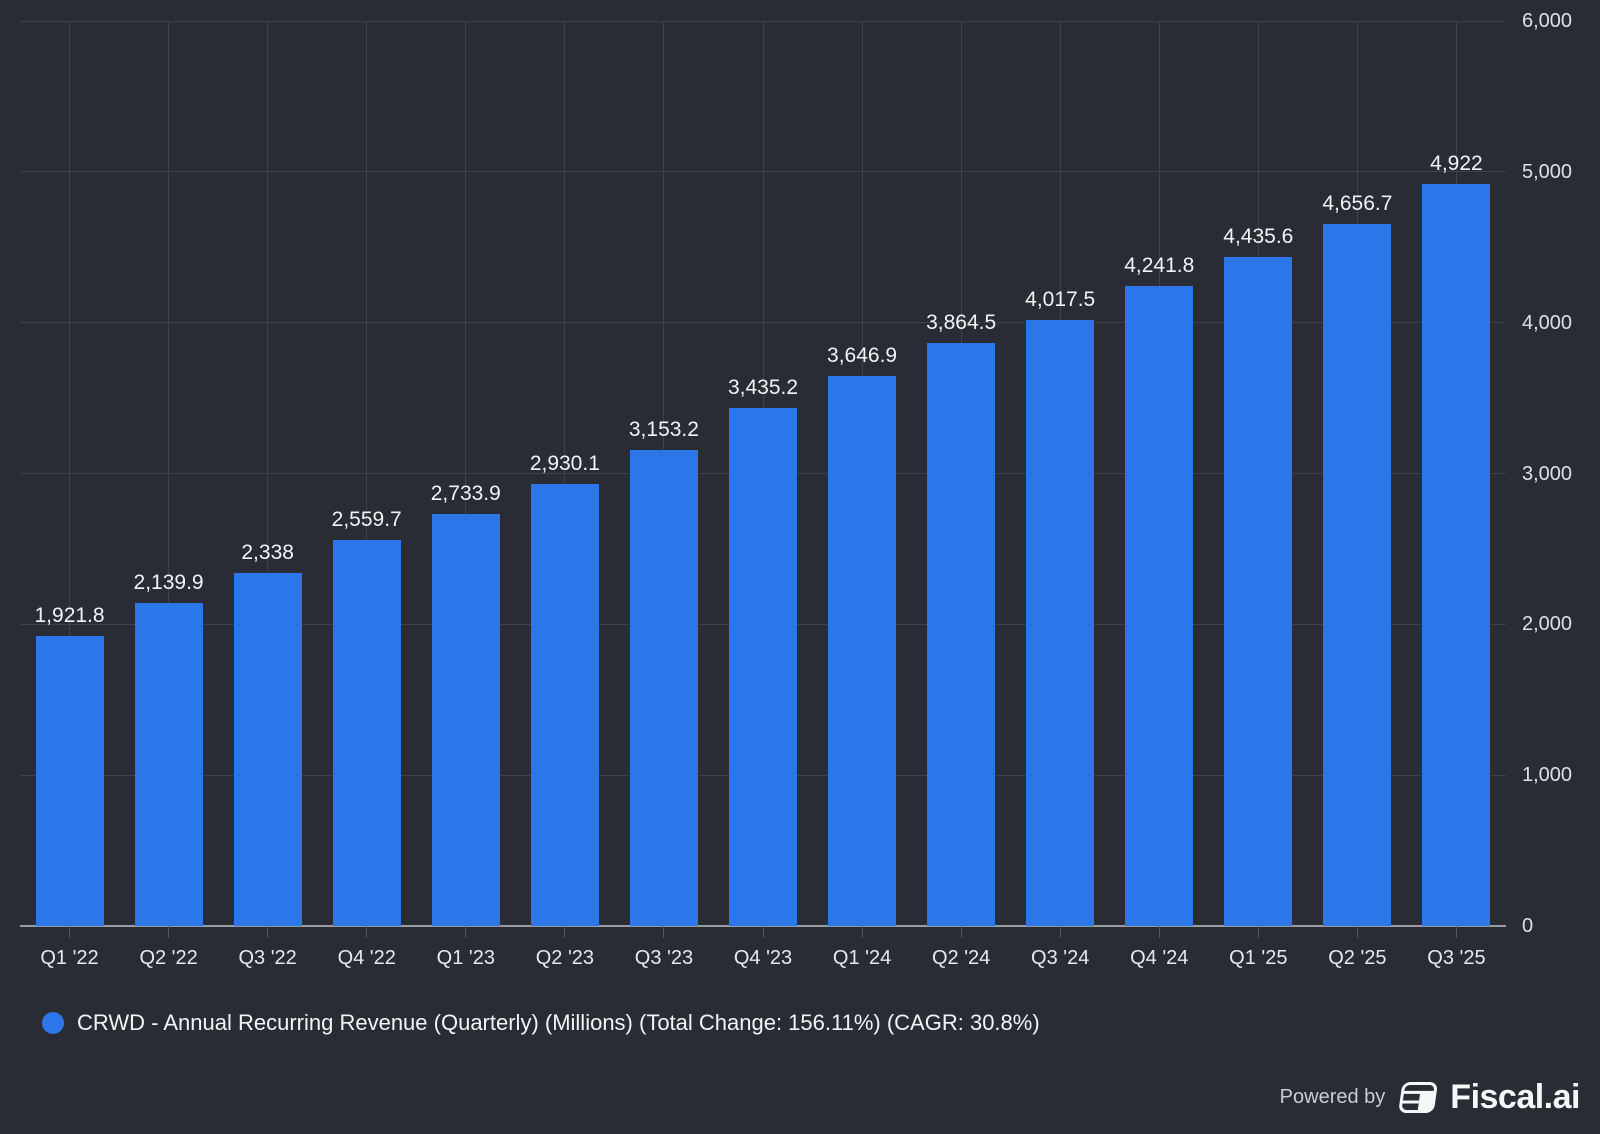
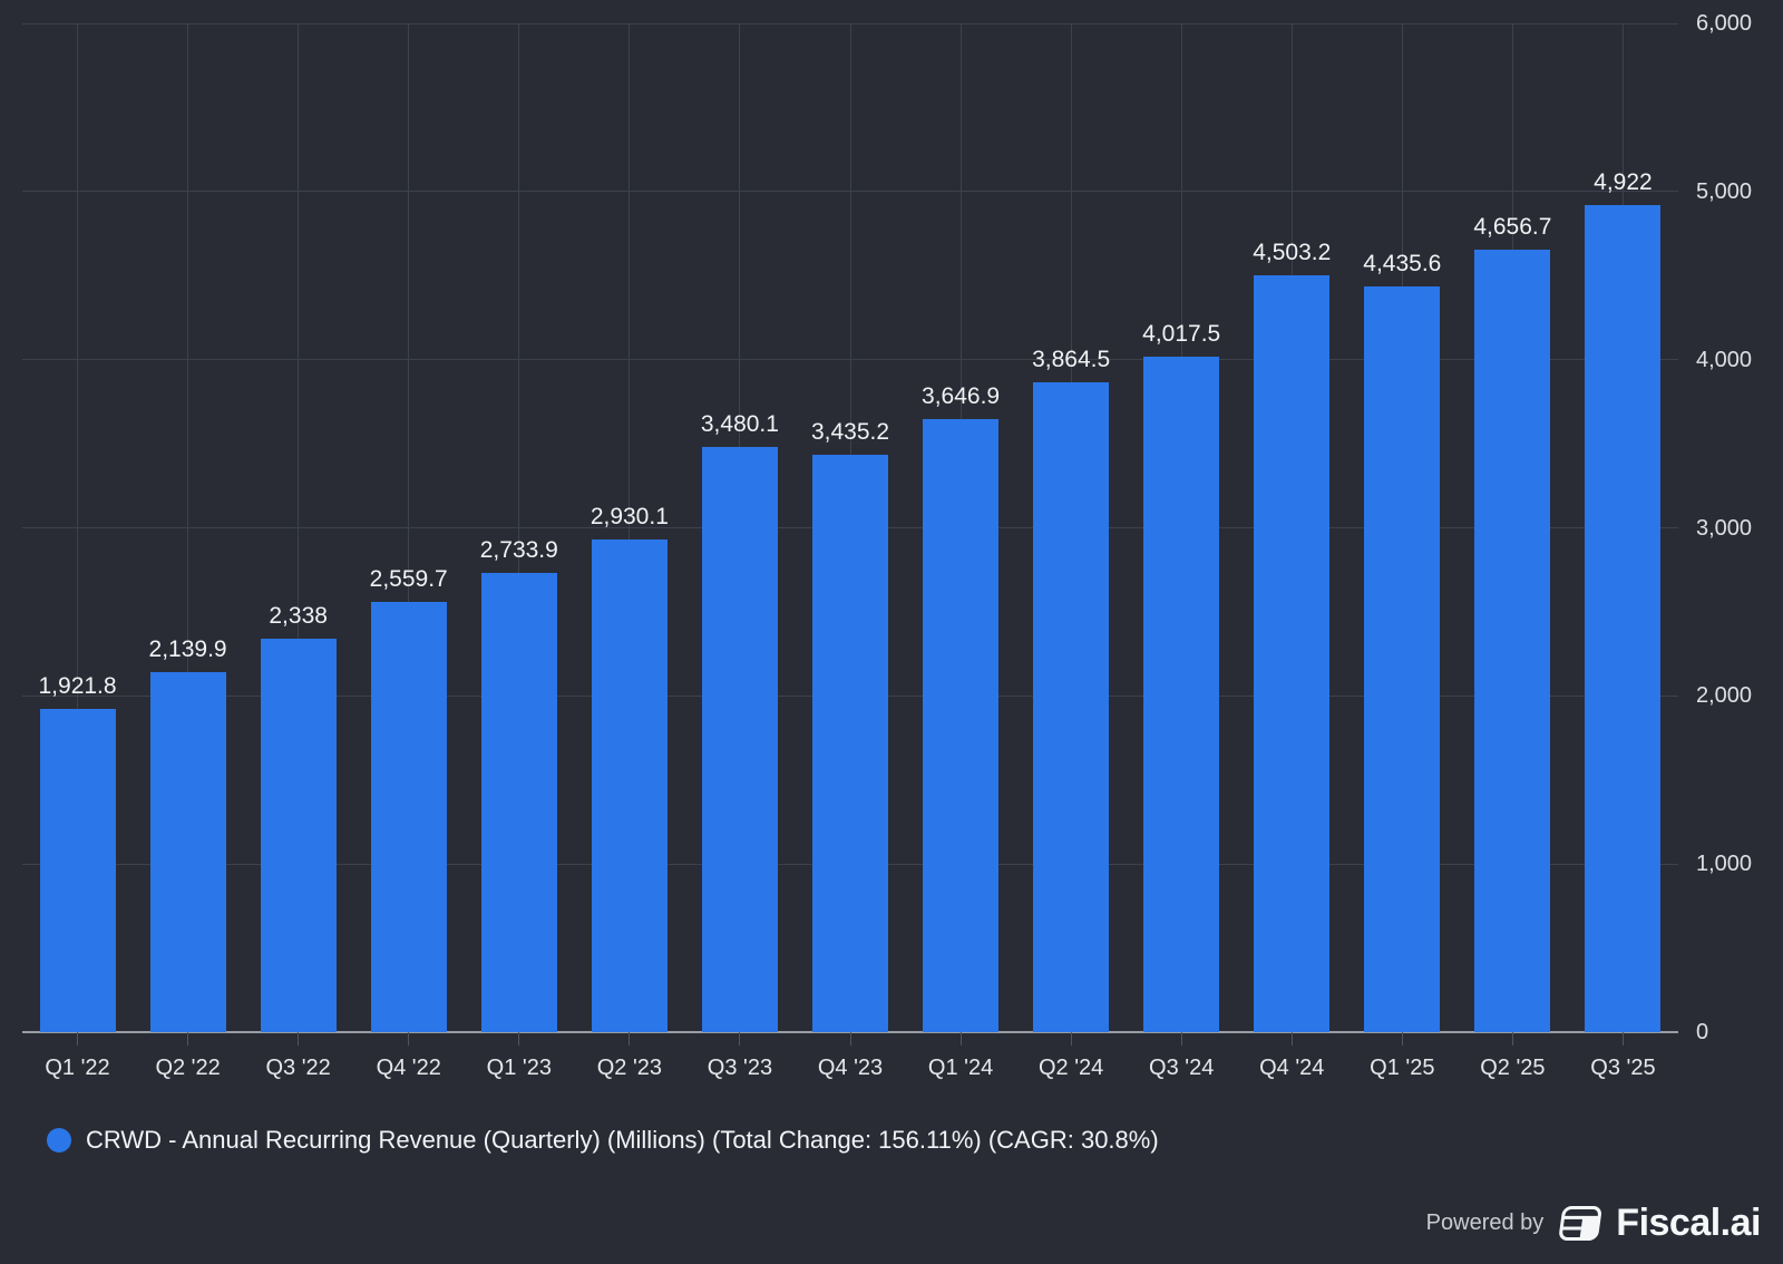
Q3 '23: 3,153.2 -> 3,480.1
Q4 '24: 4,241.8 -> 4,503.2
